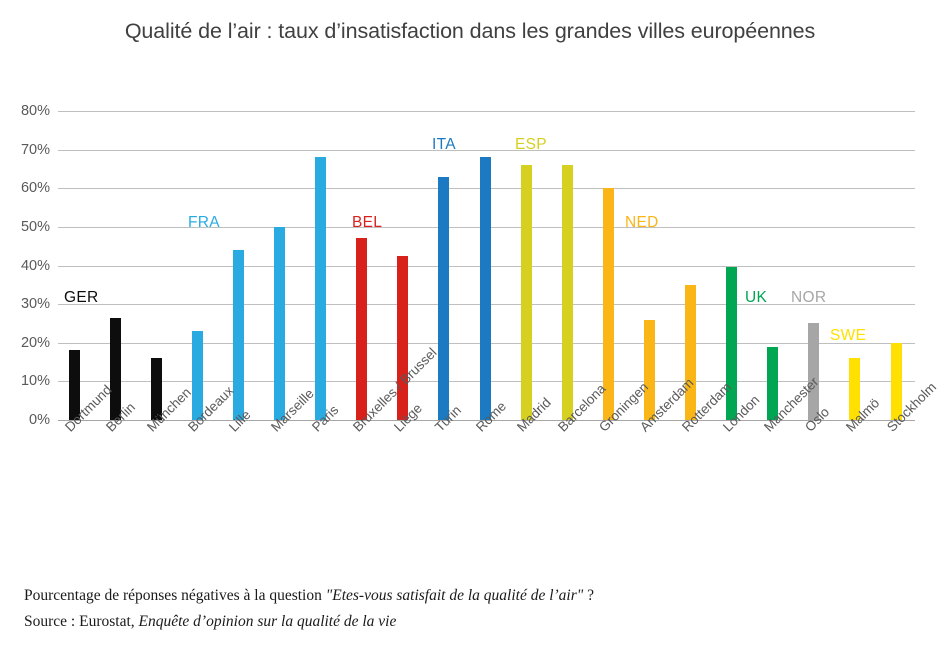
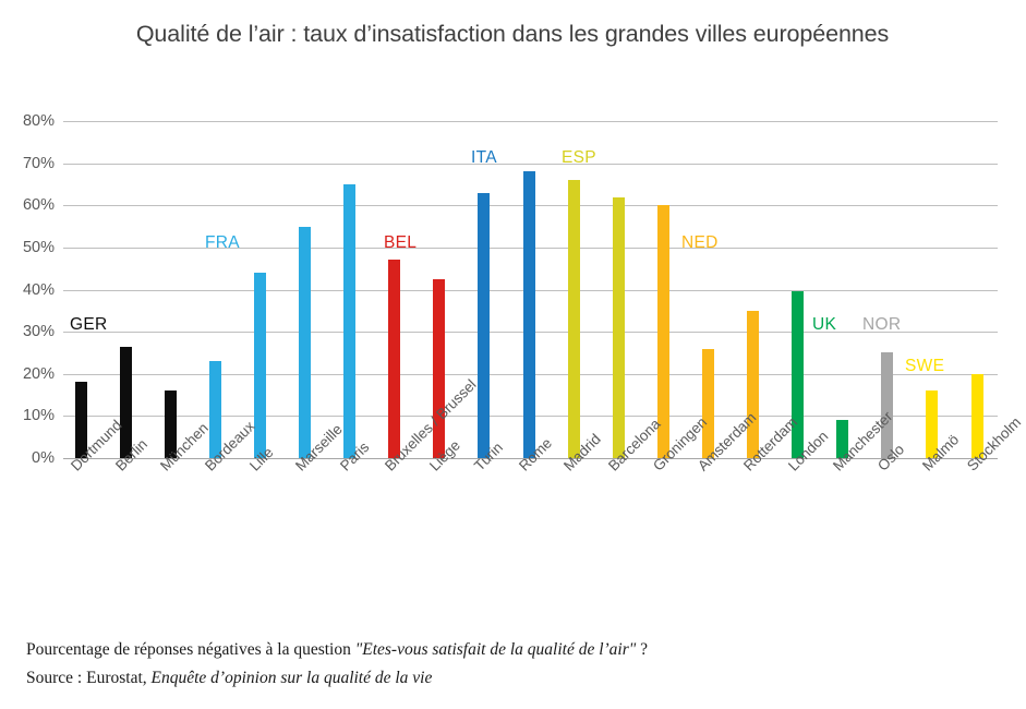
Marseille: 50% -> 55%
Paris: 68% -> 65%
Barcelona: 66% -> 62%
Manchester: 19% -> 9%
